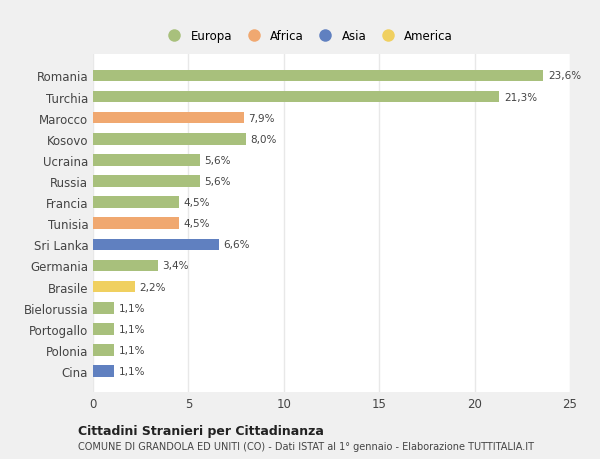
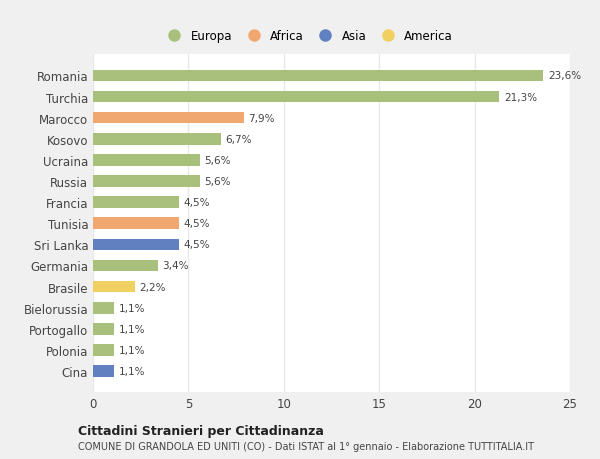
Kosovo: 8,0% -> 6,7%
Sri Lanka: 6,6% -> 4,5%
